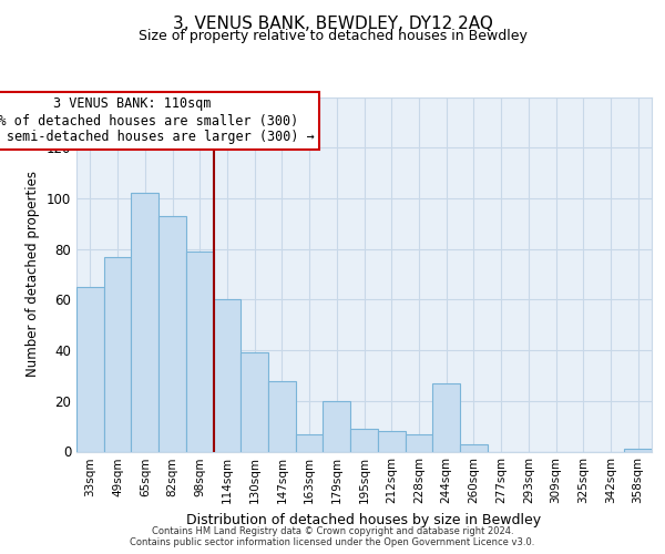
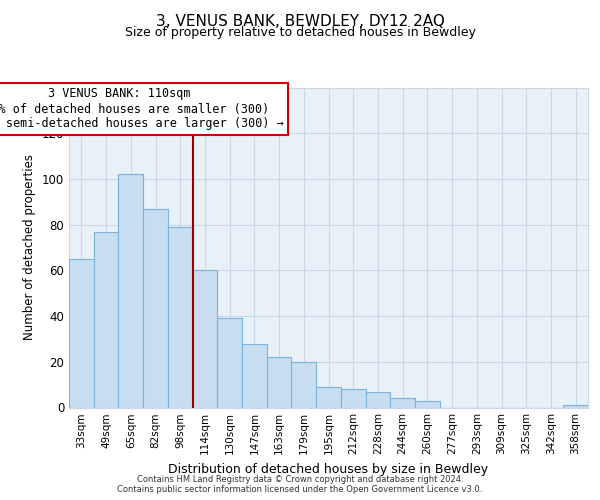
82sqm: 93 -> 87
163sqm: 7 -> 22
244sqm: 27 -> 4
